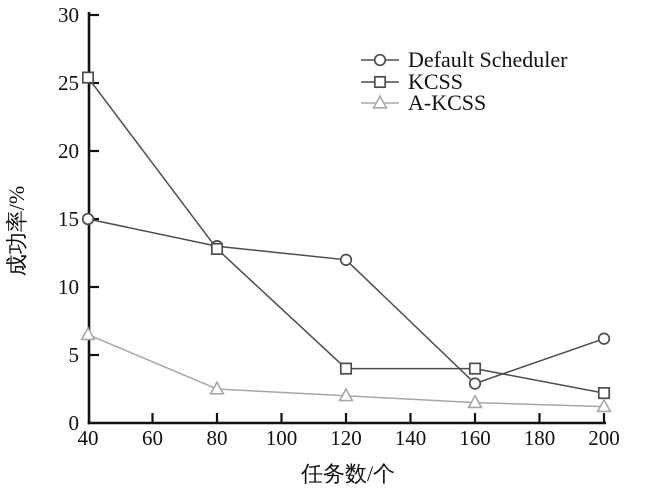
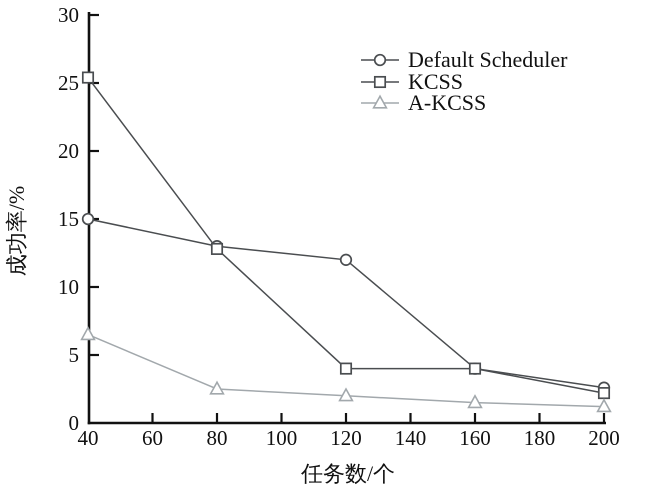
Default Scheduler/160: 2.9 -> 4.0
Default Scheduler/200: 6.2 -> 2.6
